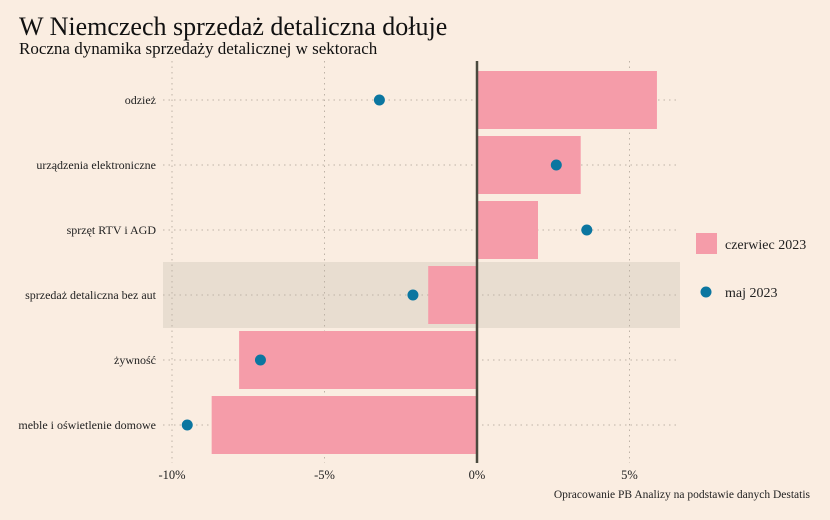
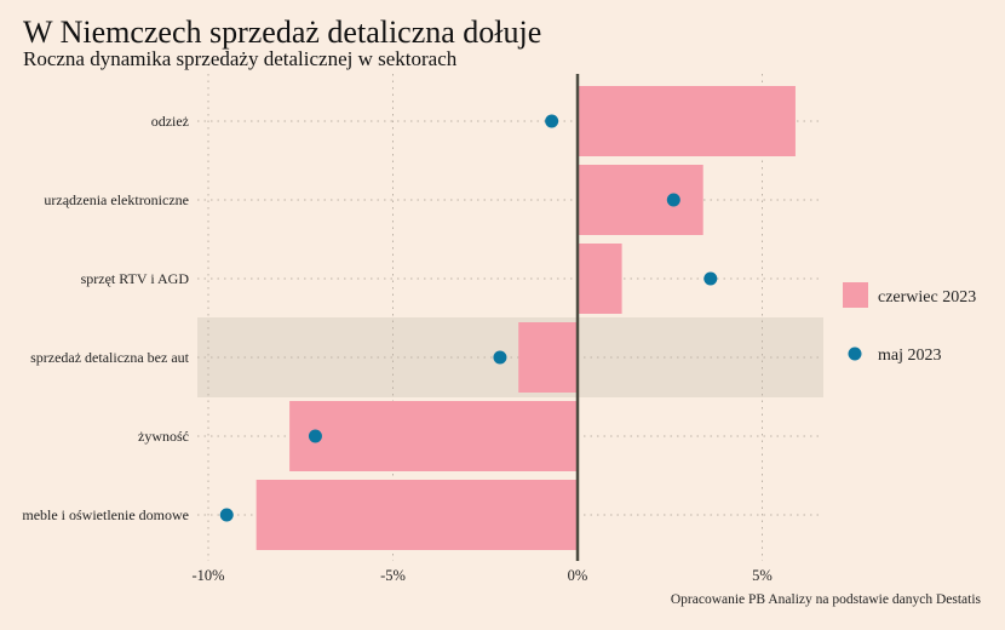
maj 2023/odzież: -3.2% -> -0.7%
czerwiec 2023/sprzęt RTV i AGD: 2.0% -> 1.2%
